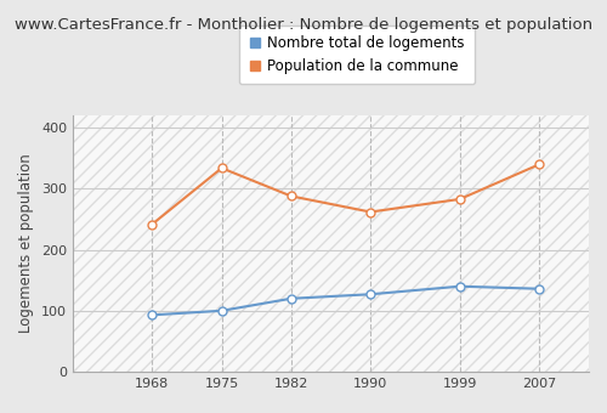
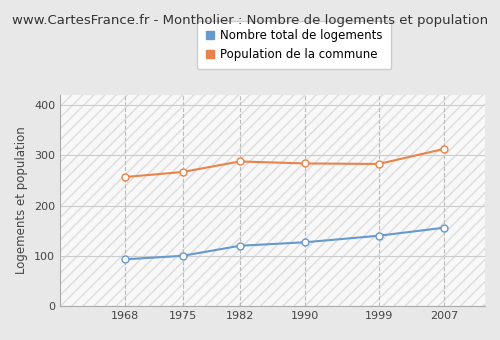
Population de la commune/1968: 242 -> 257
Population de la commune/1975: 334 -> 267
Population de la commune/1990: 262 -> 284
Nombre total de logements/2007: 136 -> 156
Population de la commune/2007: 340 -> 313
